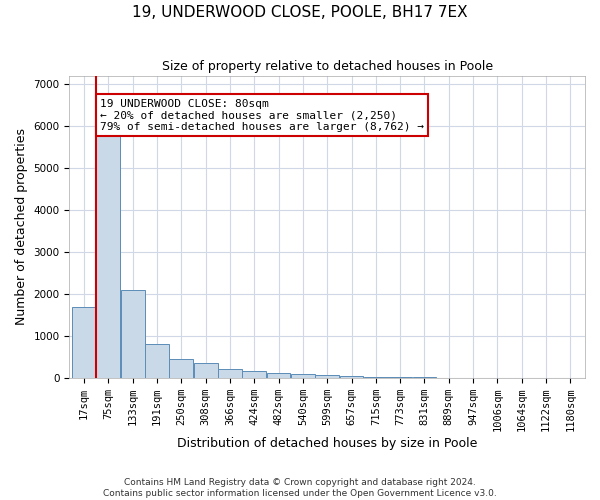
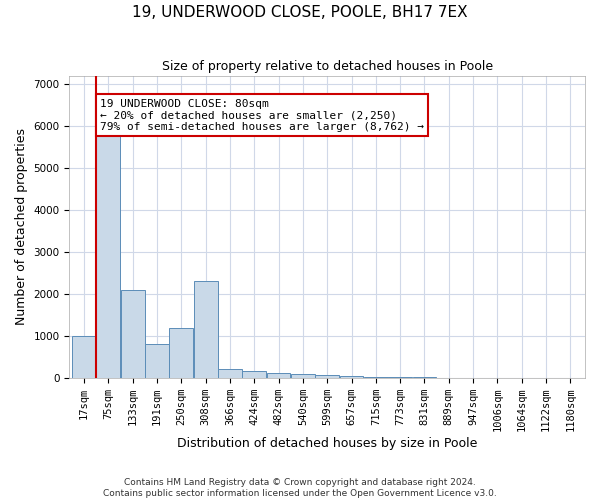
17sqm: 1700 -> 1000
250sqm: 450 -> 1200
308sqm: 350 -> 2300
